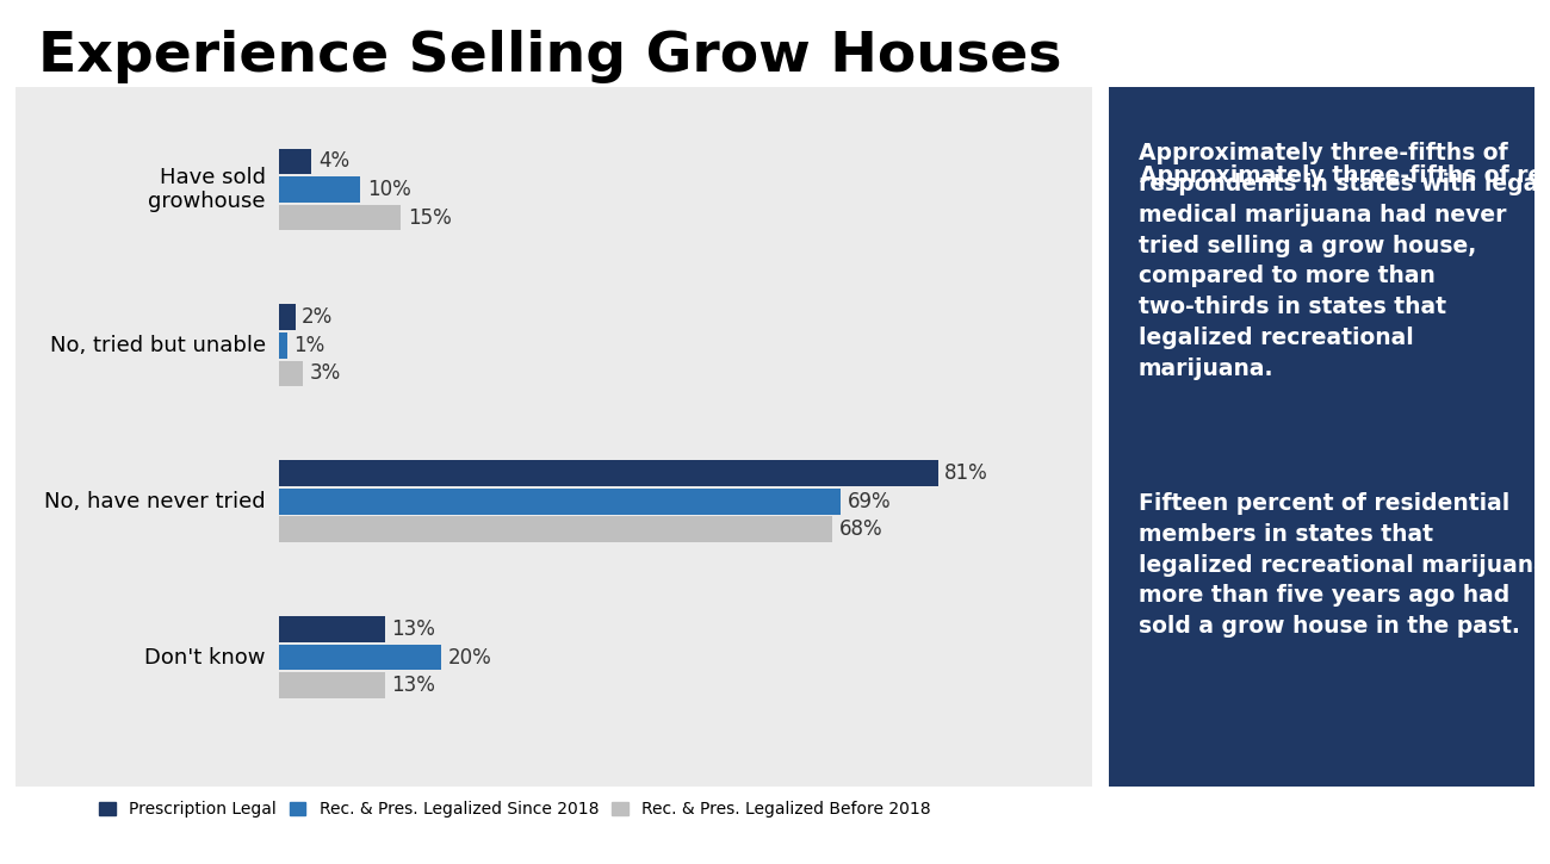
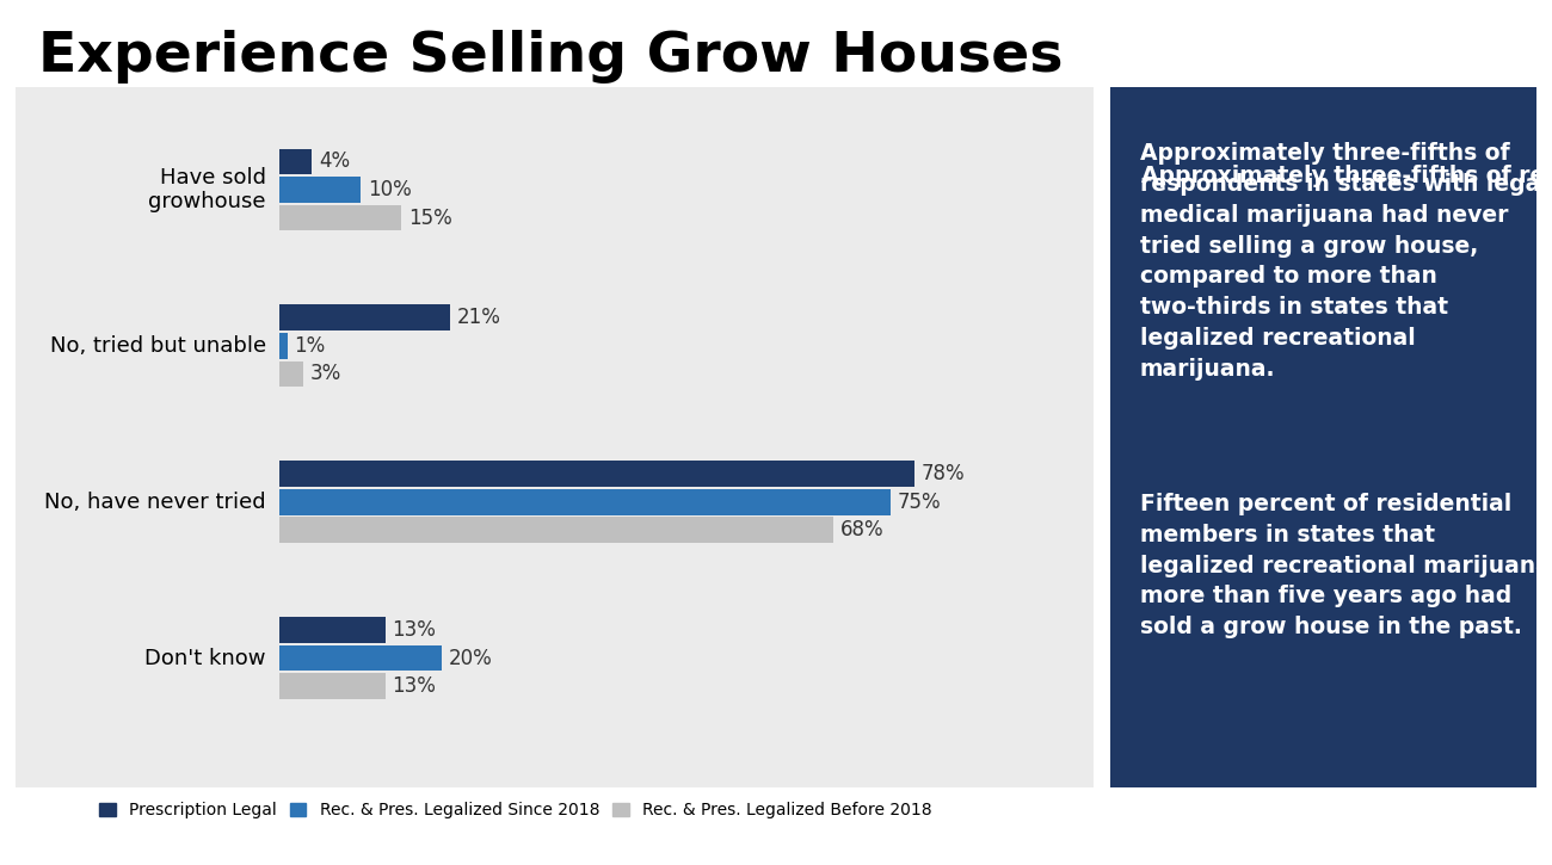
Prescription Legal/No, tried but unable: 2% -> 21%
Prescription Legal/No, have never tried: 81% -> 78%
Rec. & Pres. Legalized Since 2018/No, have never tried: 69% -> 75%
